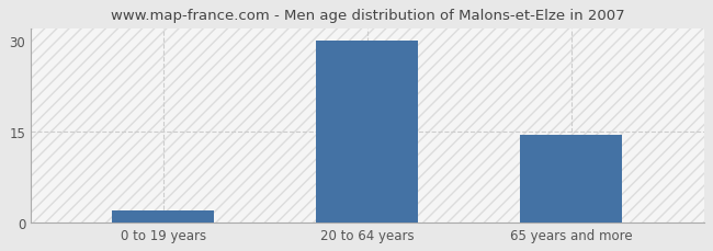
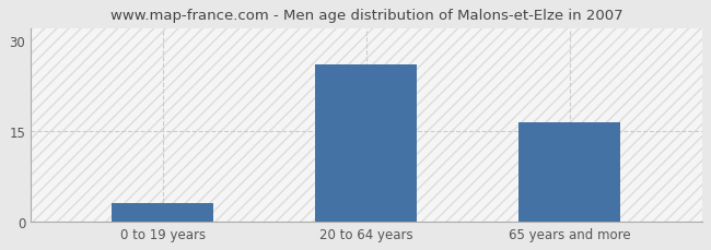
0 to 19 years: 2.0 -> 3.0
20 to 64 years: 30.0 -> 26.0
65 years and more: 14.5 -> 16.4
